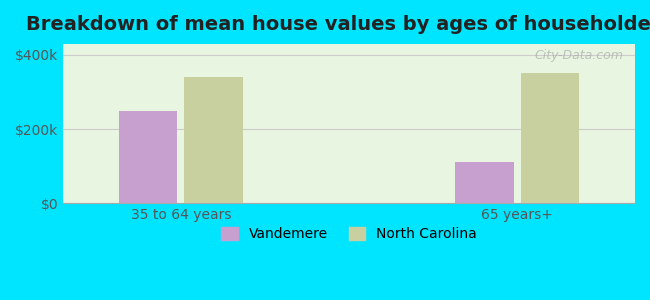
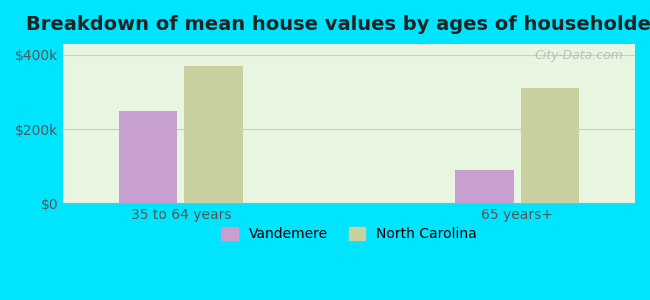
North Carolina/35 to 64 years: $340k -> $370k
Vandemere/65 years+: $110k -> $90k
North Carolina/65 years+: $350k -> $310k
